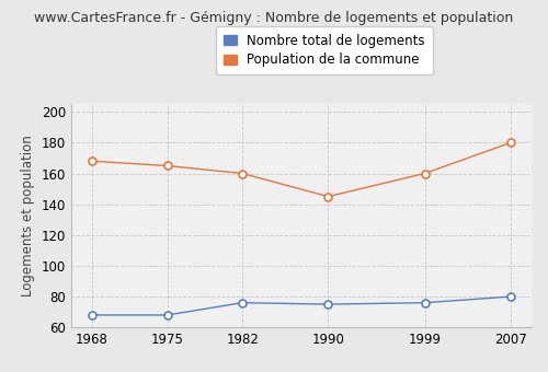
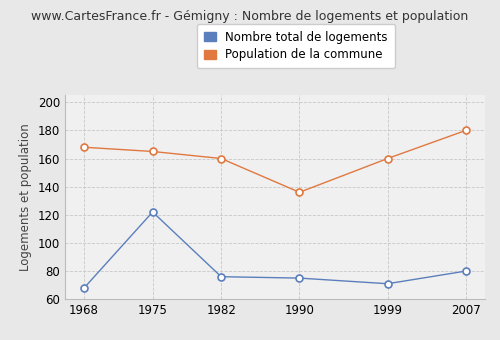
Nombre total de logements/1975: 68 -> 122
Population de la commune/1990: 145 -> 136
Nombre total de logements/1999: 76 -> 71
